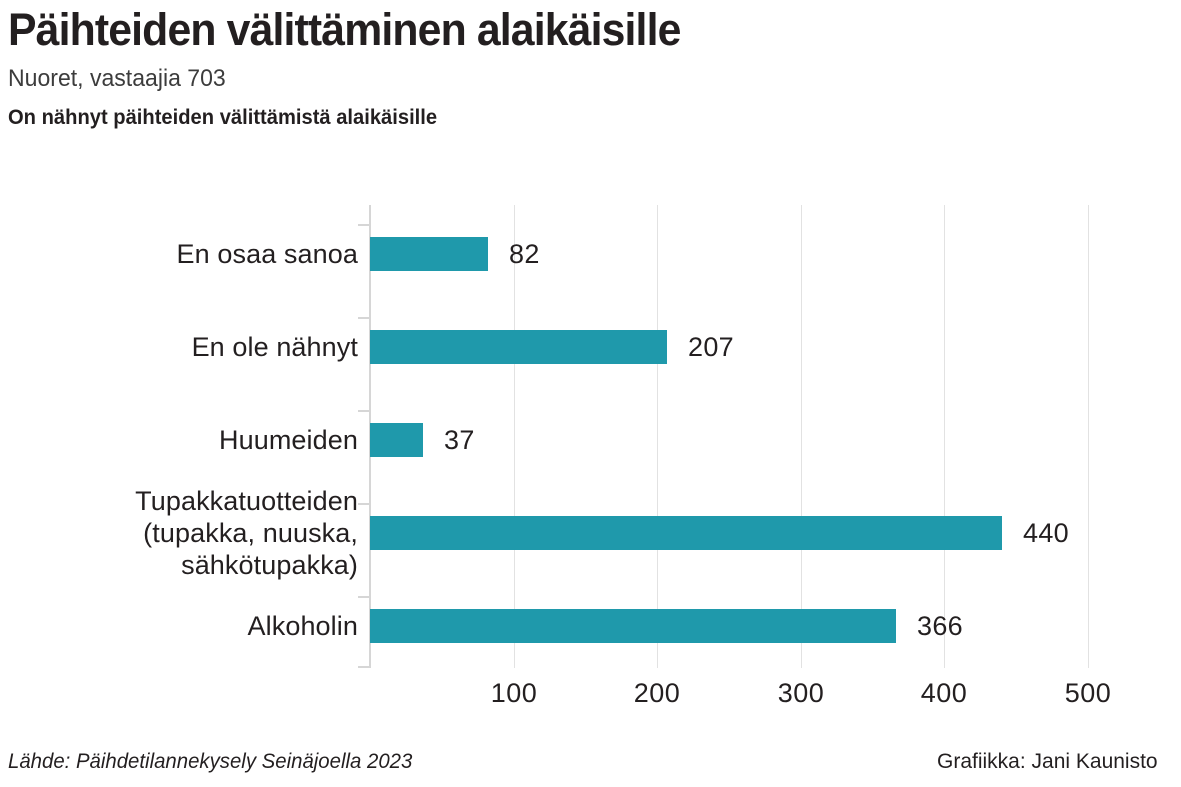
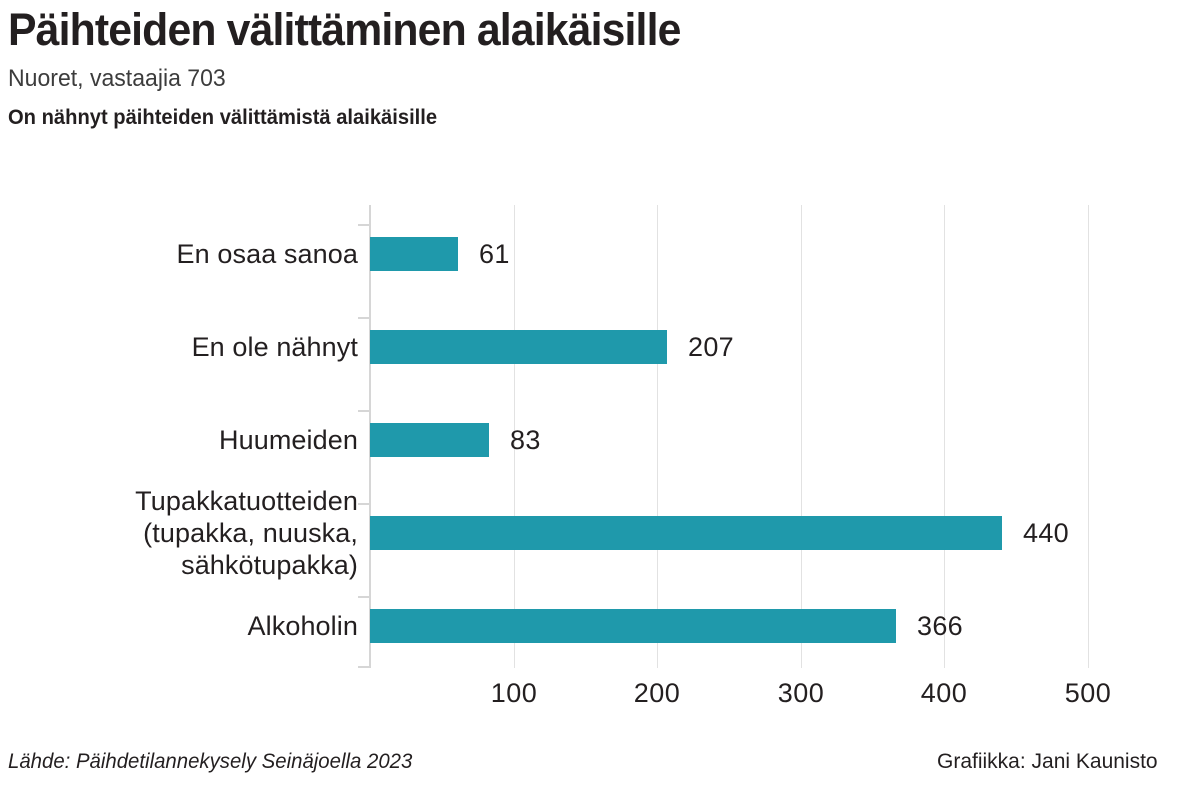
En osaa sanoa: 82 -> 61
Huumeiden: 37 -> 83
